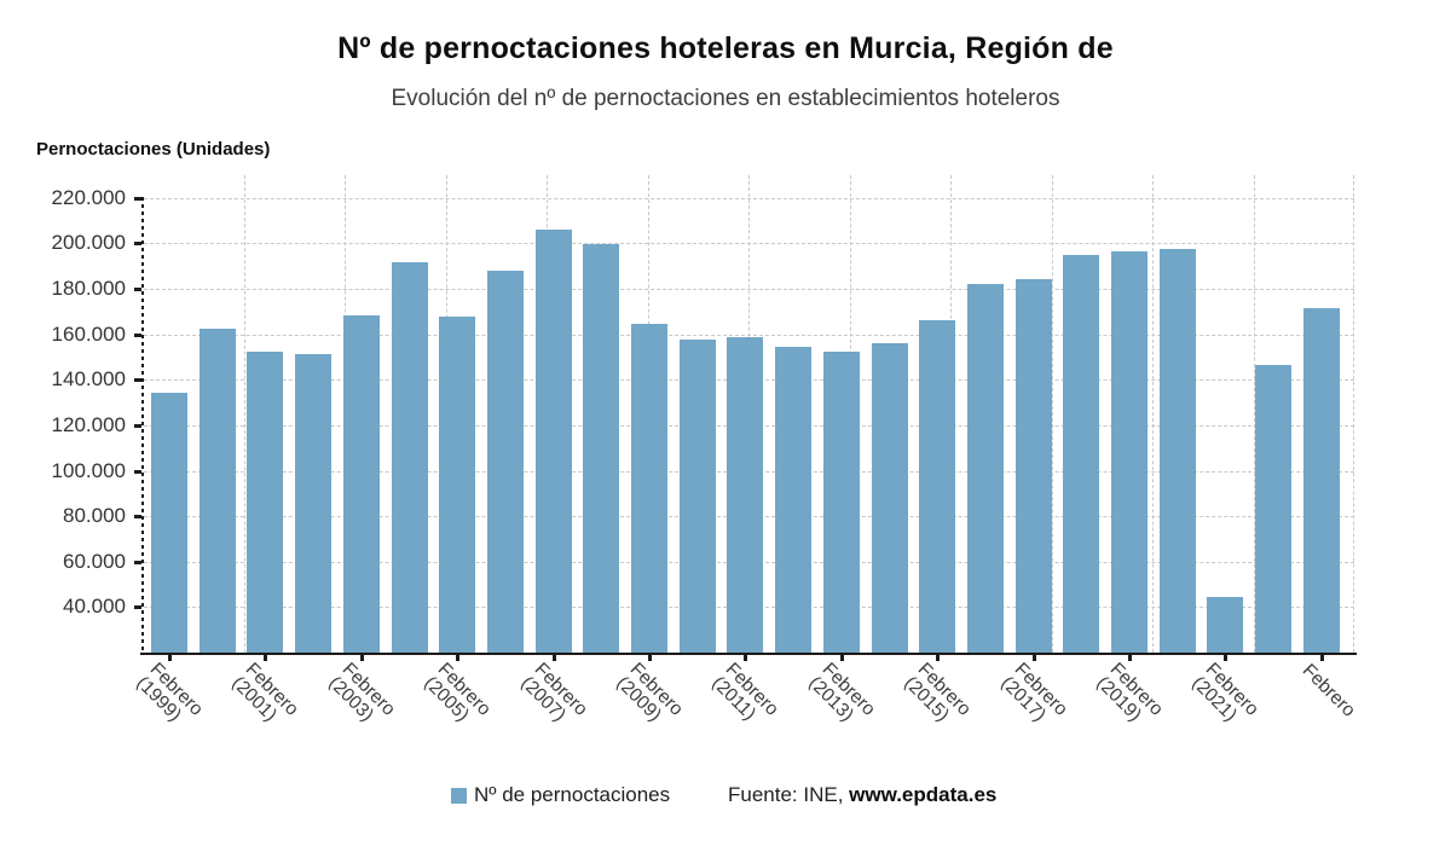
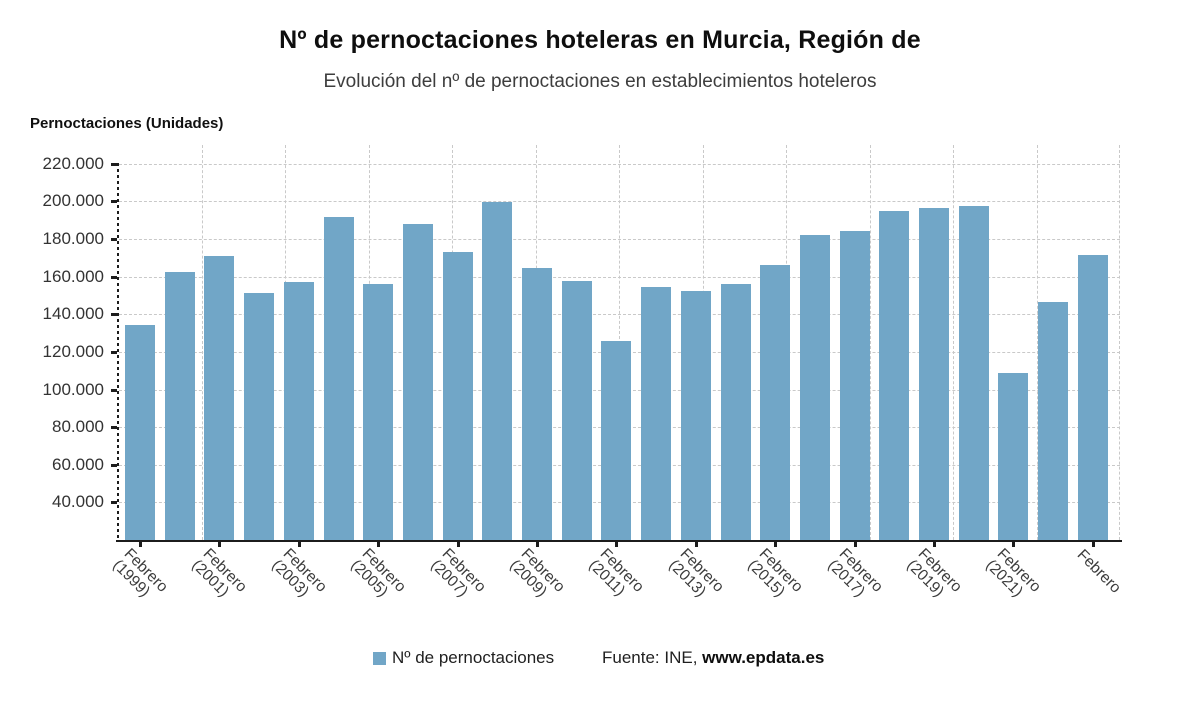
Febrero (2001): 152000 -> 171000
Febrero (2003): 168000 -> 157000
Febrero (2005): 168000 -> 156000
Febrero (2007): 206000 -> 173000
Febrero (2011): 159000 -> 126000
Febrero (2021): 44000 -> 109000
